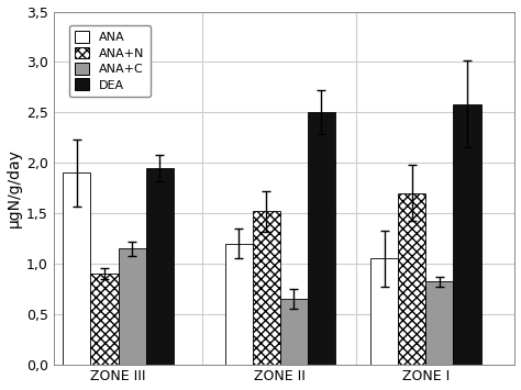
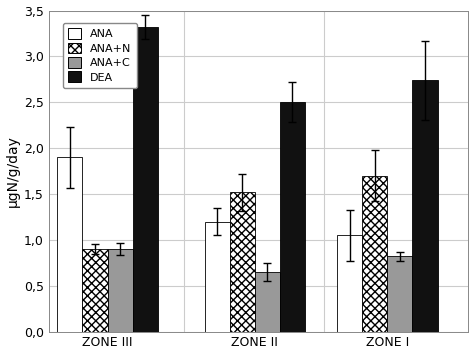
ANA+C/ZONE III: 1,15 -> 0,90
DEA/ZONE III: 1,95 -> 3,32
DEA/ZONE I: 2,58 -> 2,74
